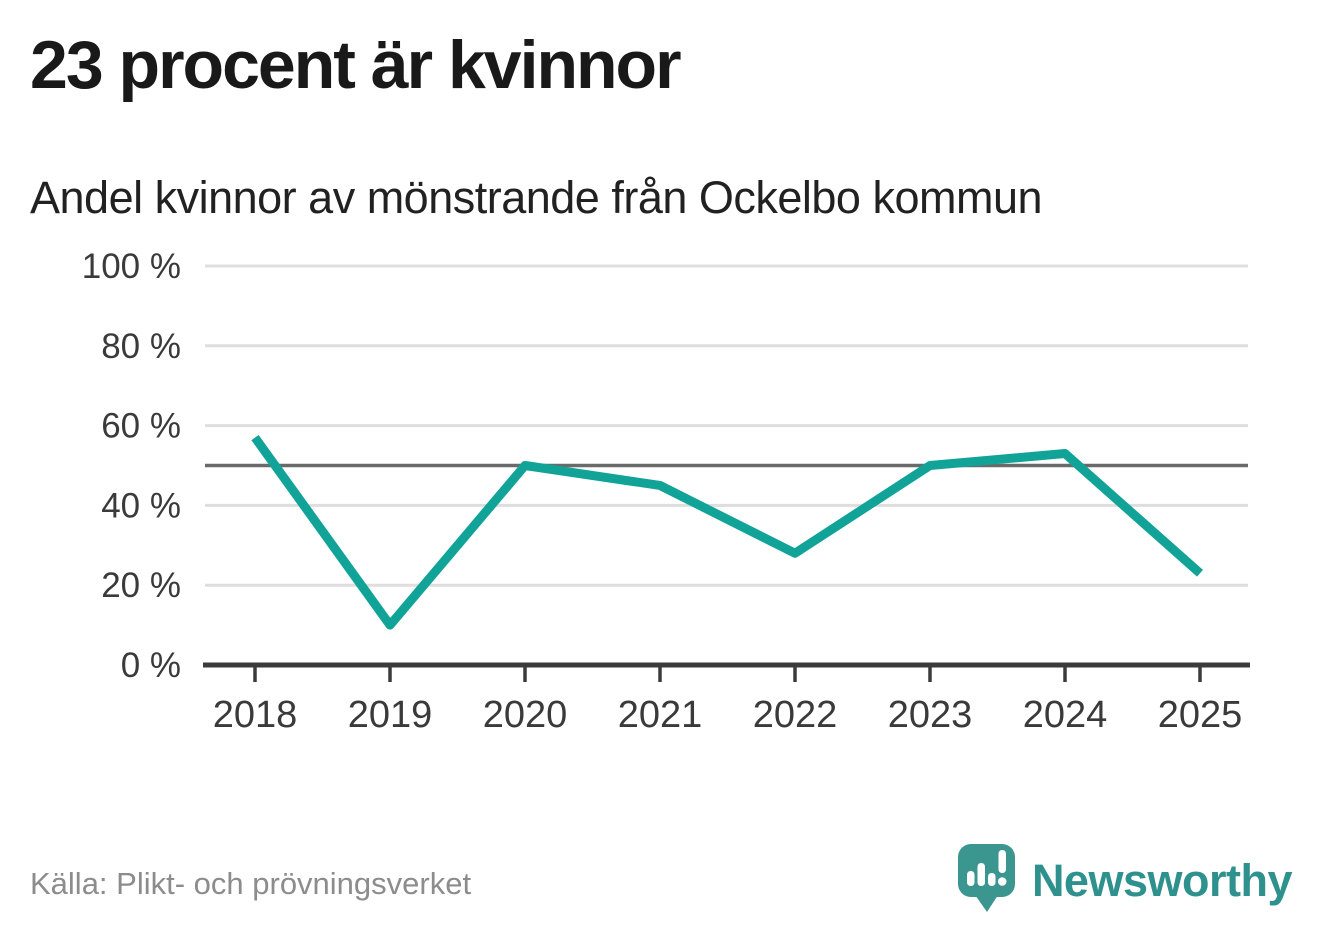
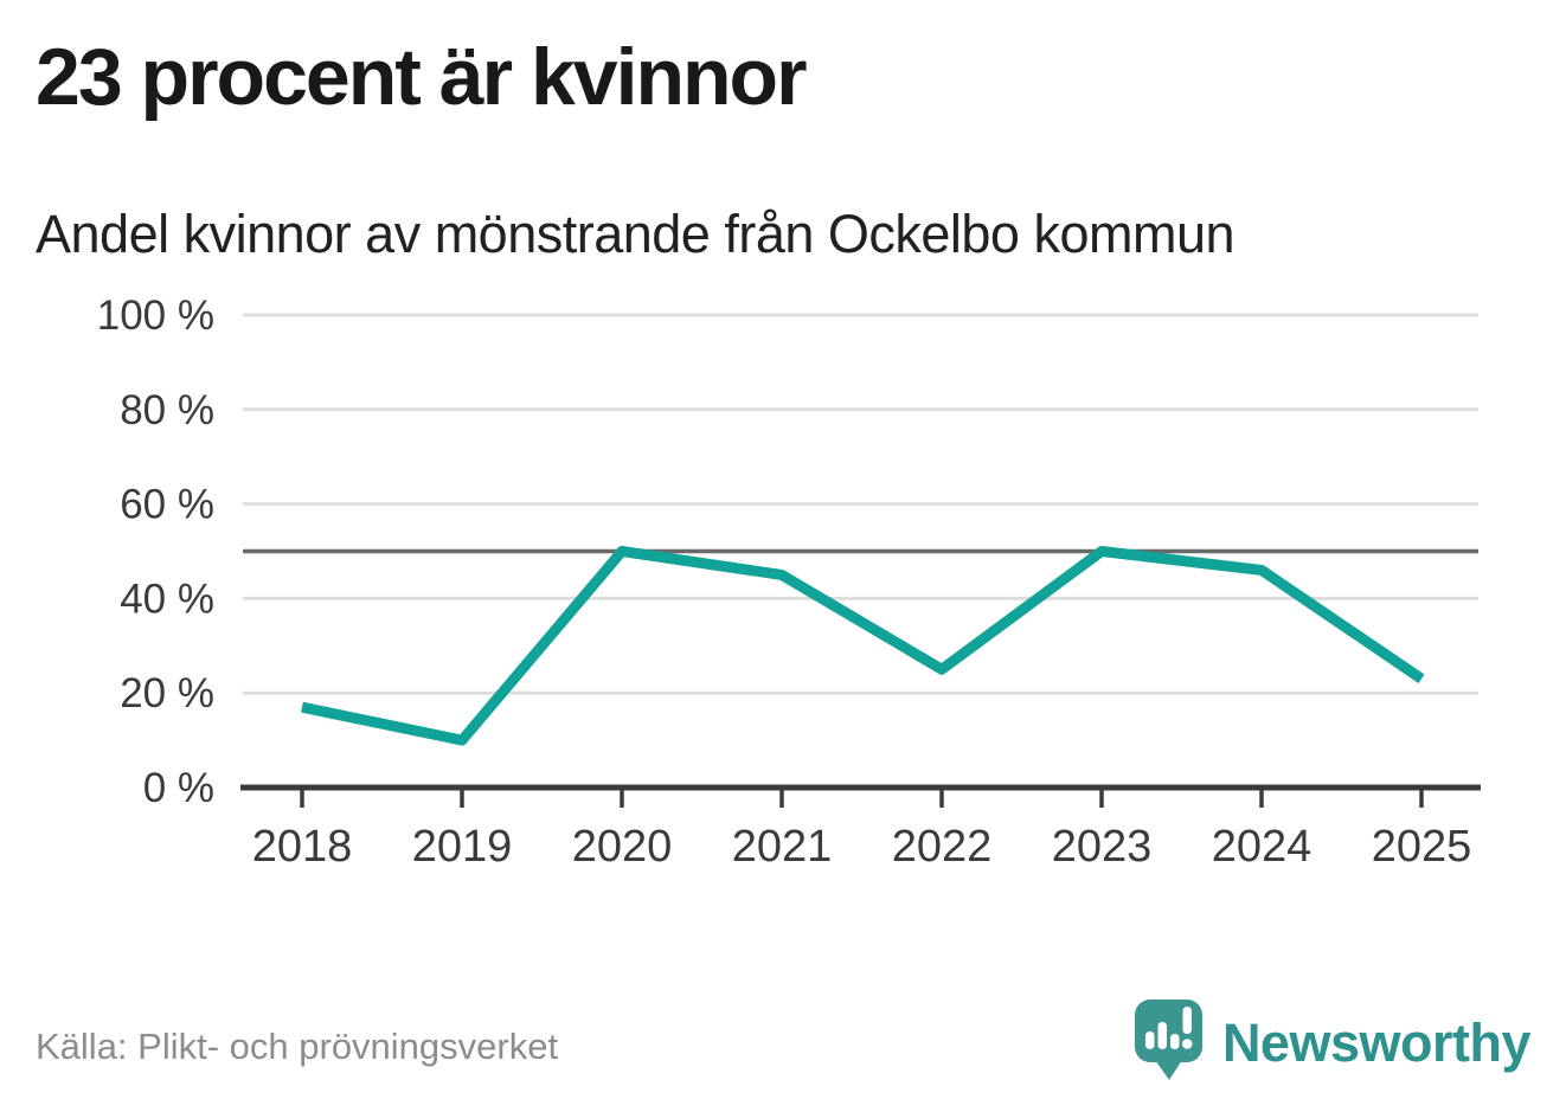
2018: 57% -> 17%
2022: 28% -> 25%
2024: 53% -> 46%
